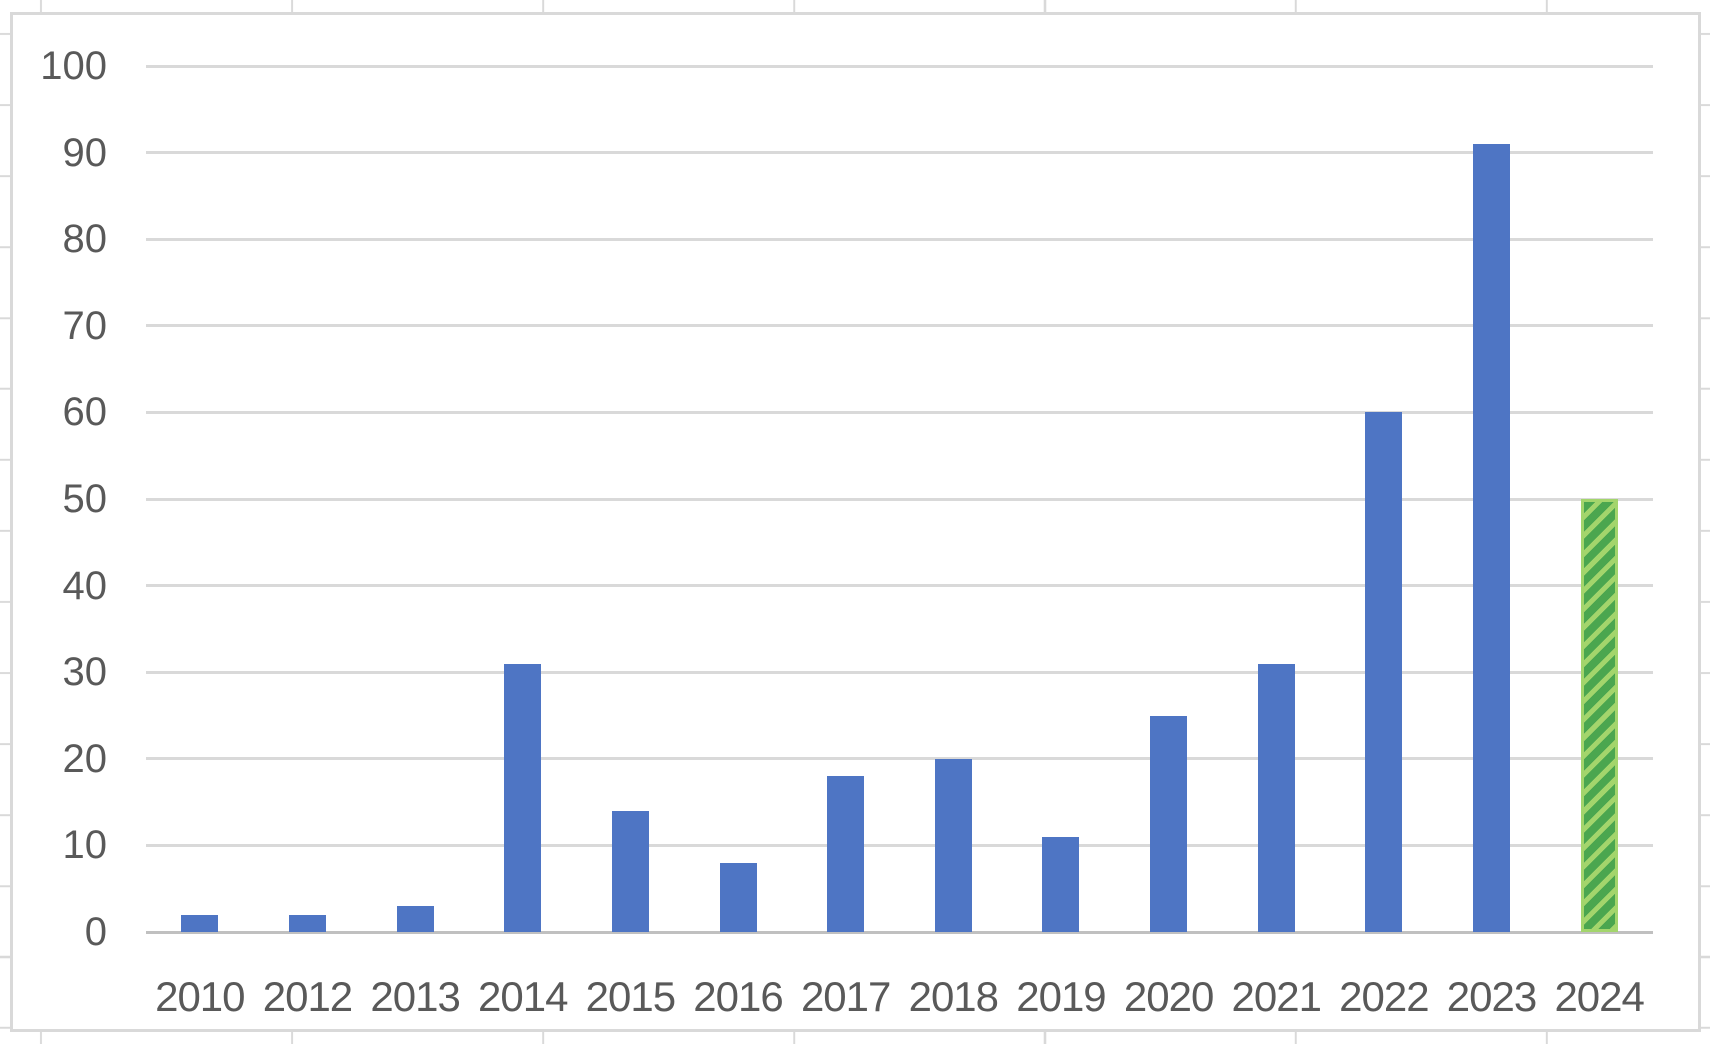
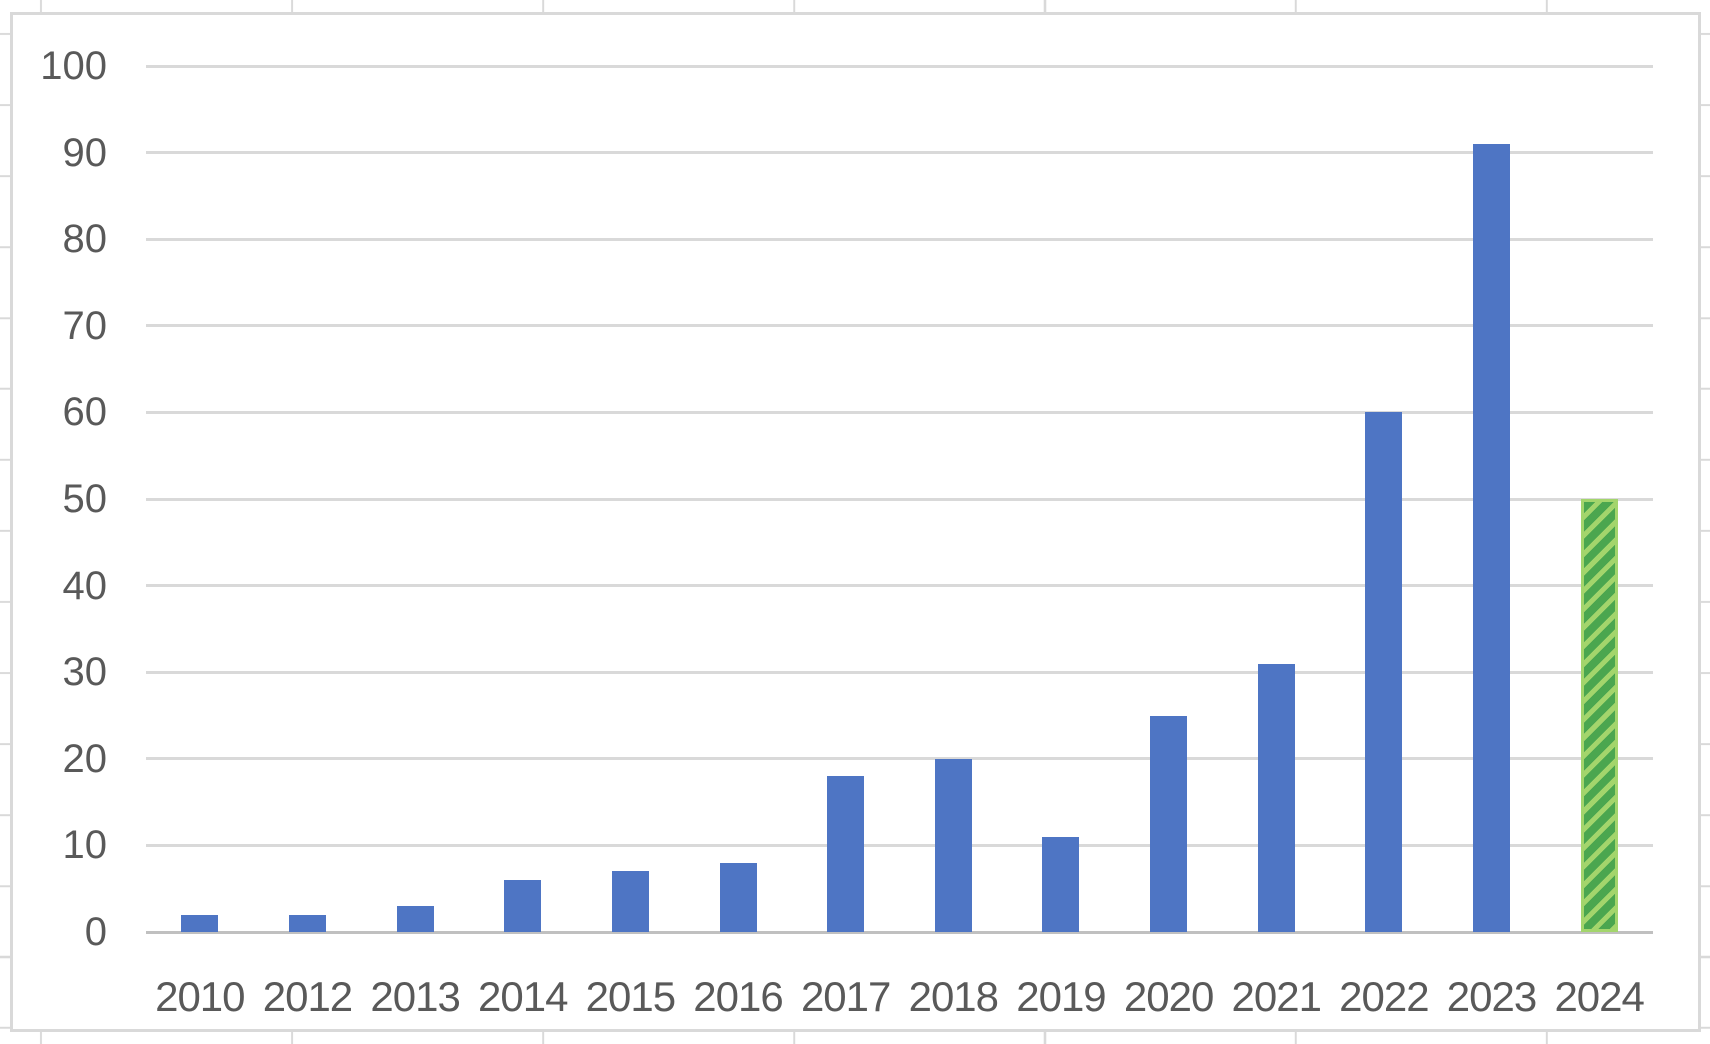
2014: 31 -> 6
2015: 14 -> 7
